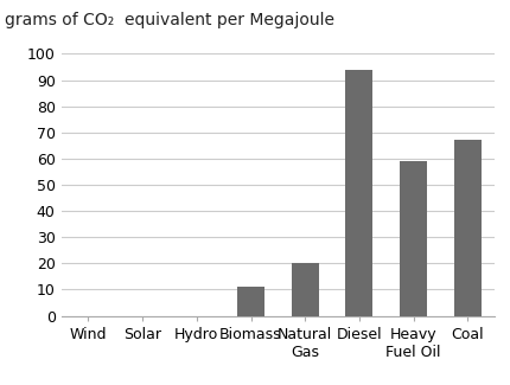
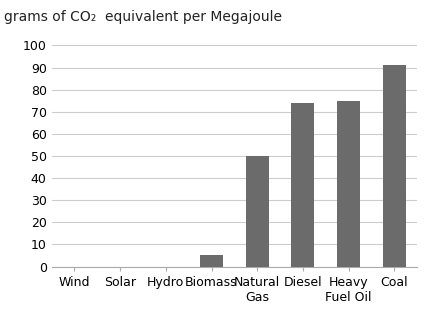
Biomass: 11 -> 5
Natural Gas: 20 -> 50
Diesel: 94 -> 74
Heavy Fuel Oil: 59 -> 75
Coal: 67 -> 91
